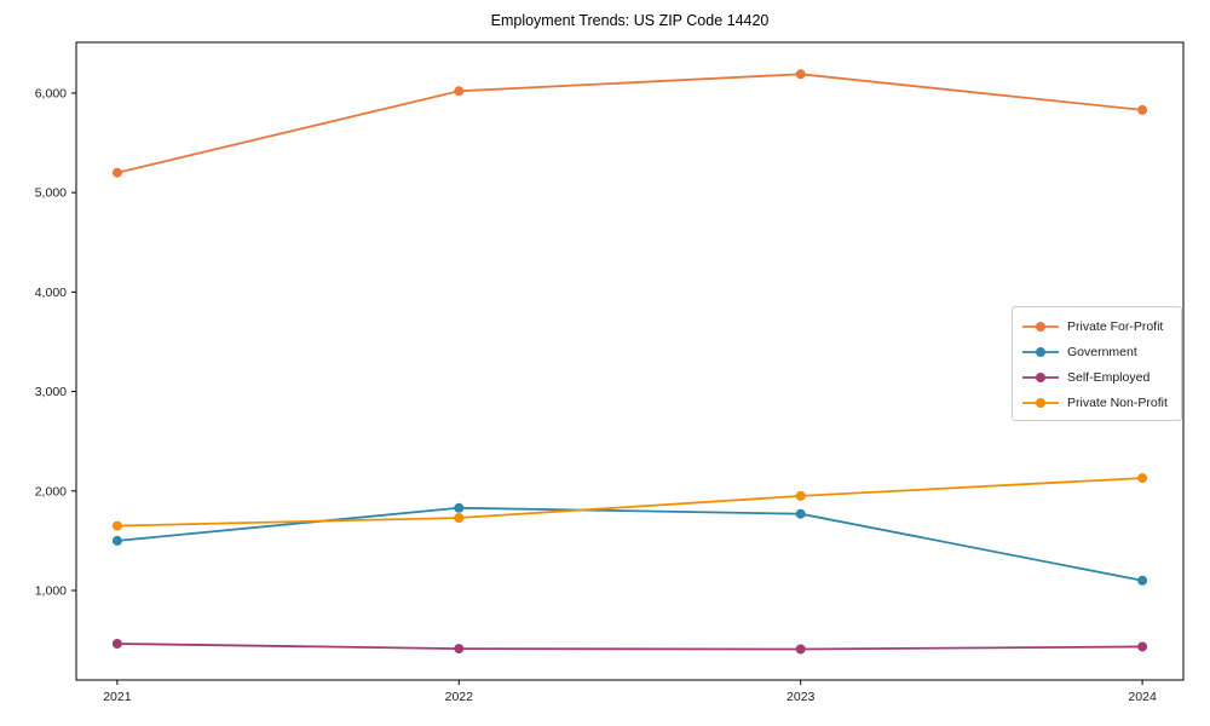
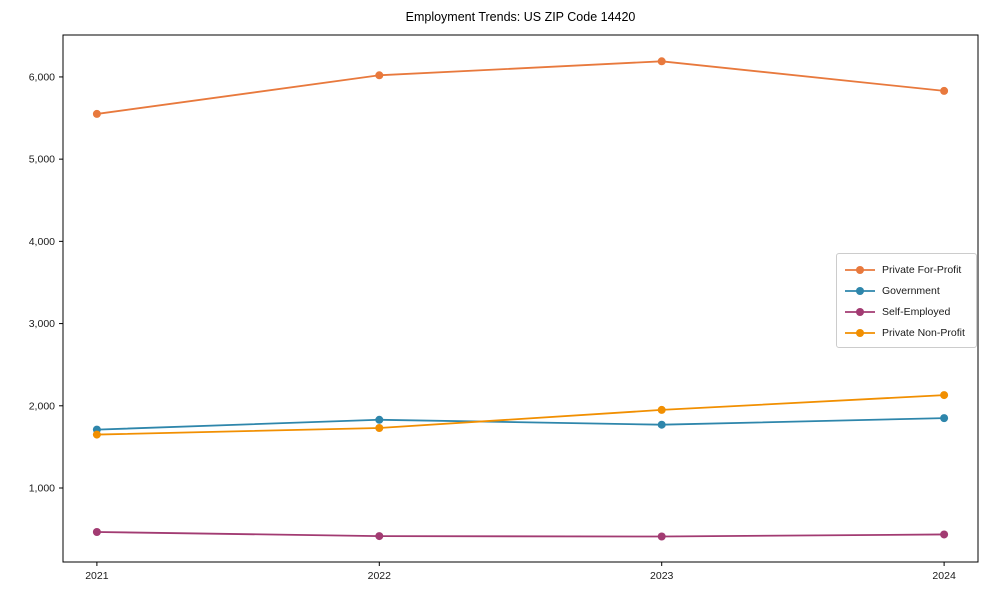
Private For-Profit/2021: 5200 -> 5600
Government/2021: 1500 -> 1700
Government/2024: 1100 -> 1800
